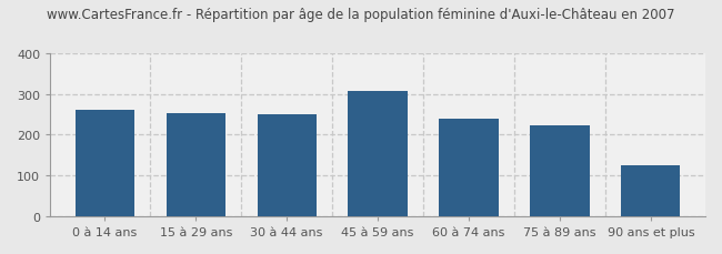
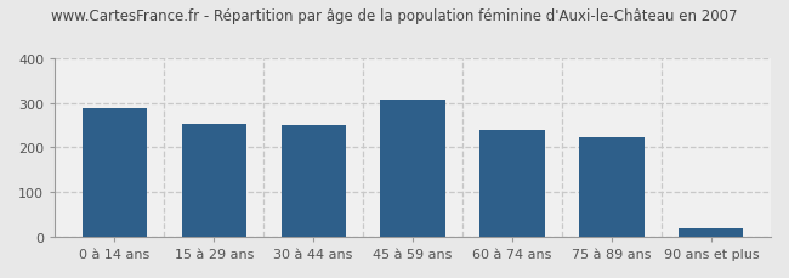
0 à 14 ans: 260 -> 288
90 ans et plus: 125 -> 18
